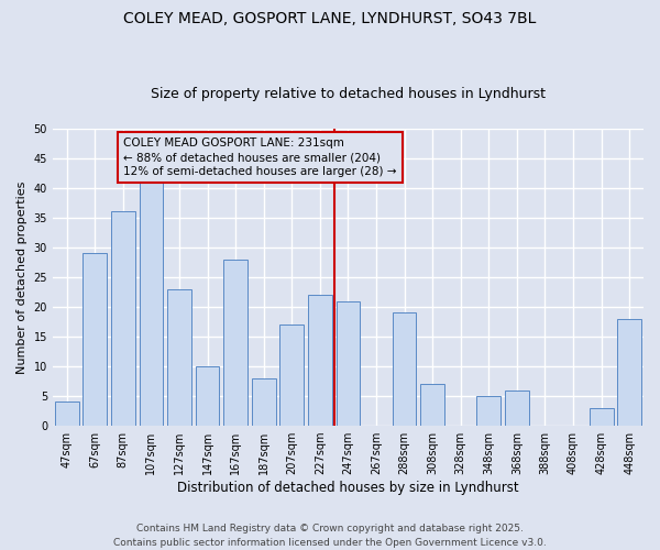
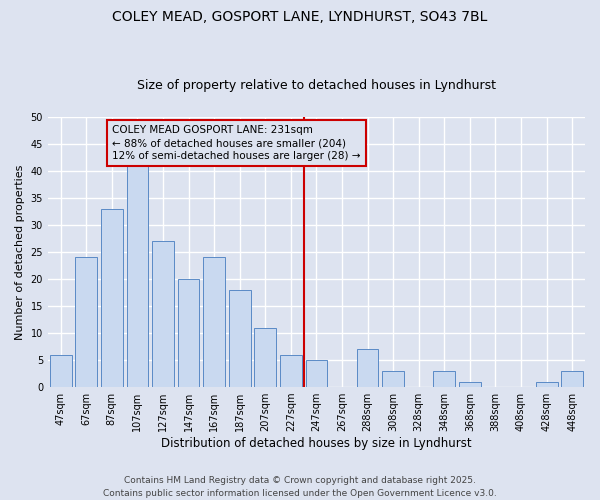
47sqm: 4 -> 6
67sqm: 29 -> 24
87sqm: 36 -> 33
127sqm: 23 -> 27
147sqm: 10 -> 20
167sqm: 28 -> 24
187sqm: 8 -> 18
207sqm: 17 -> 11
227sqm: 22 -> 6
247sqm: 21 -> 5
288sqm: 19 -> 7
308sqm: 7 -> 3
348sqm: 5 -> 3
368sqm: 6 -> 1
428sqm: 3 -> 1
448sqm: 18 -> 3
